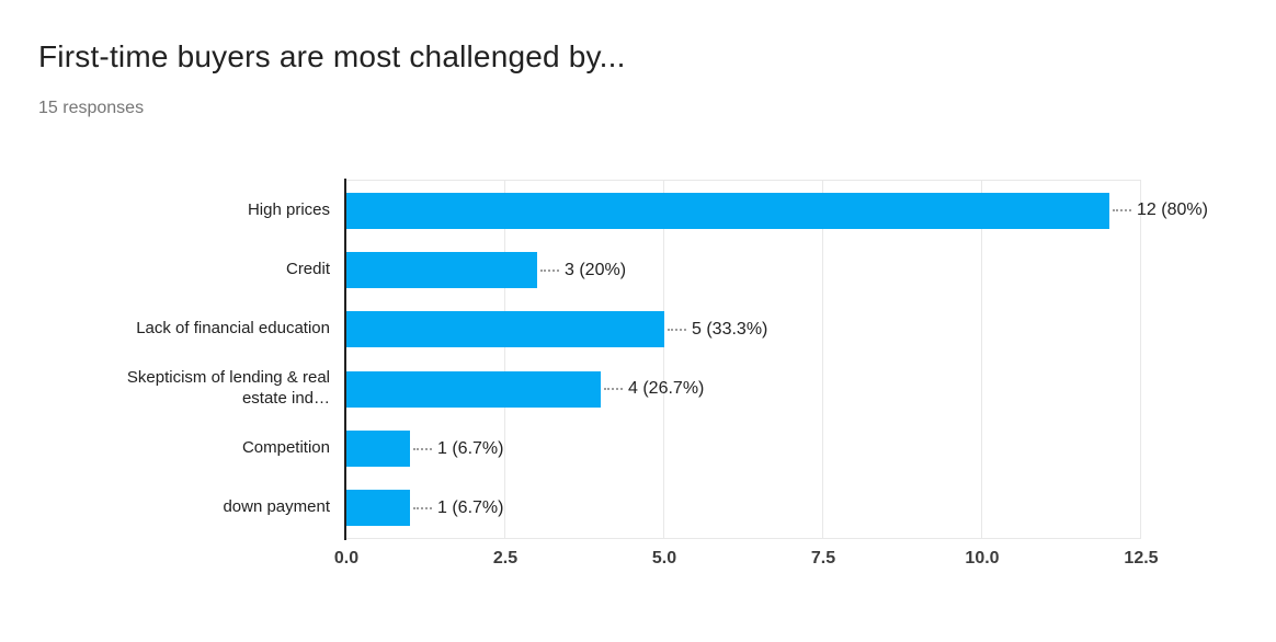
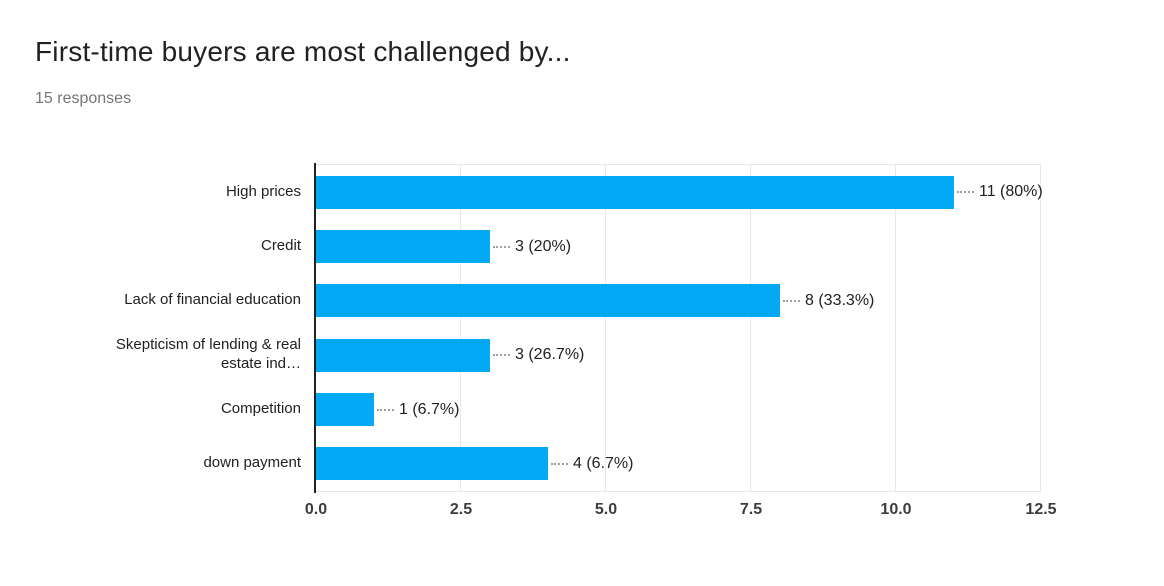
High prices: 12 -> 11
Lack of financial education: 5 -> 8
Skepticism of lending & real estate ind…: 4 -> 3
down payment: 1 -> 4
